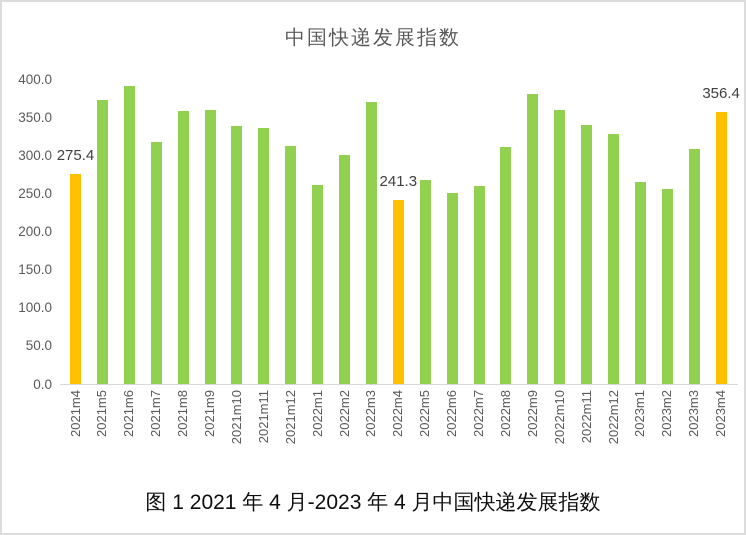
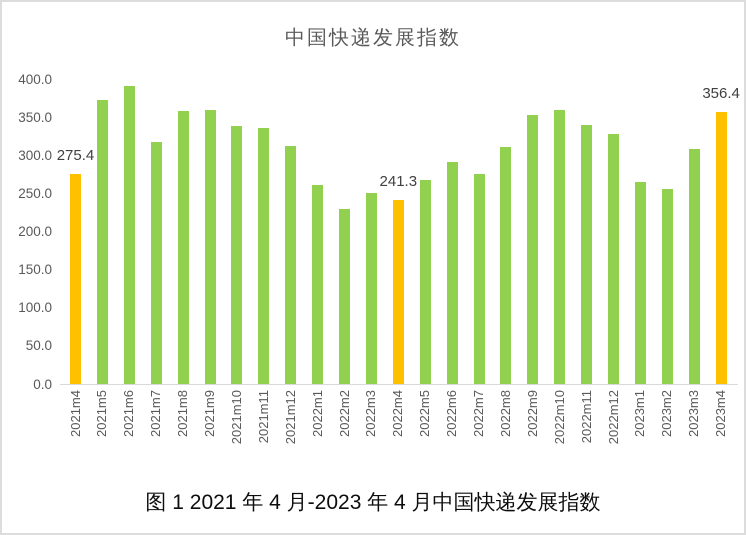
2022m2: 300 -> 230
2022m3: 370 -> 250
2022m6: 250 -> 290
2022m7: 260 -> 280
2022m9: 380 -> 350
